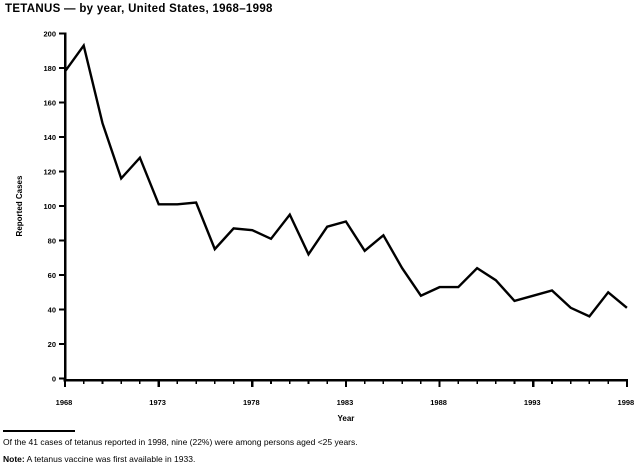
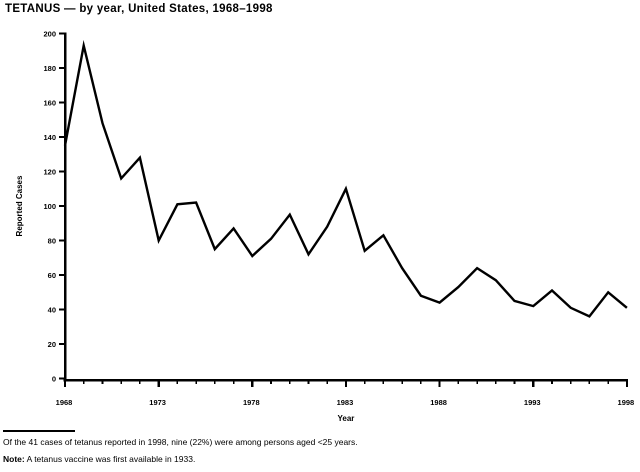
1968: 178 -> 135
1973: 101 -> 80
1978: 86 -> 71
1983: 91 -> 110
1988: 53 -> 44
1993: 48 -> 42
